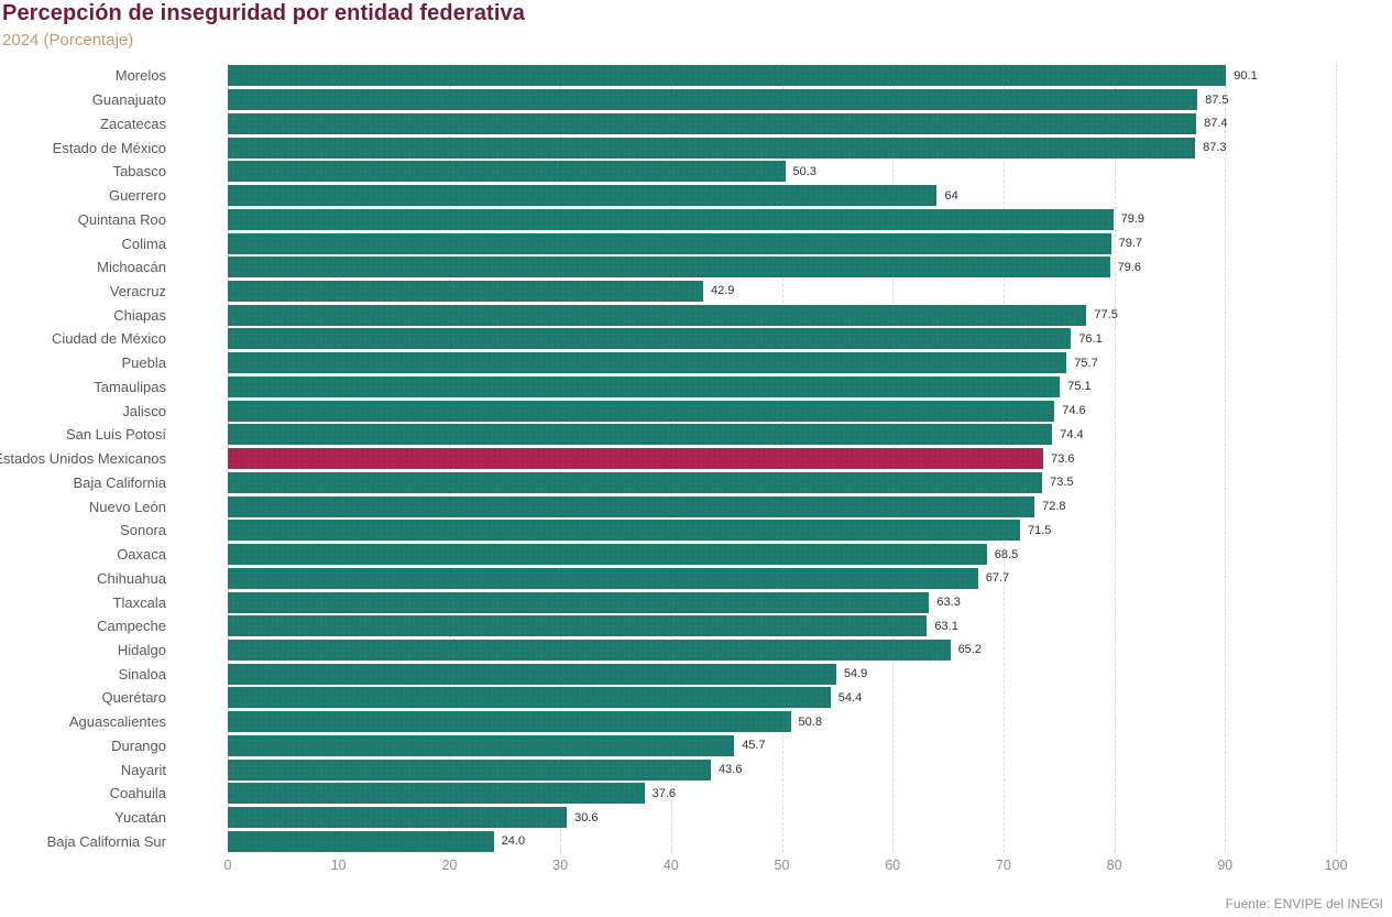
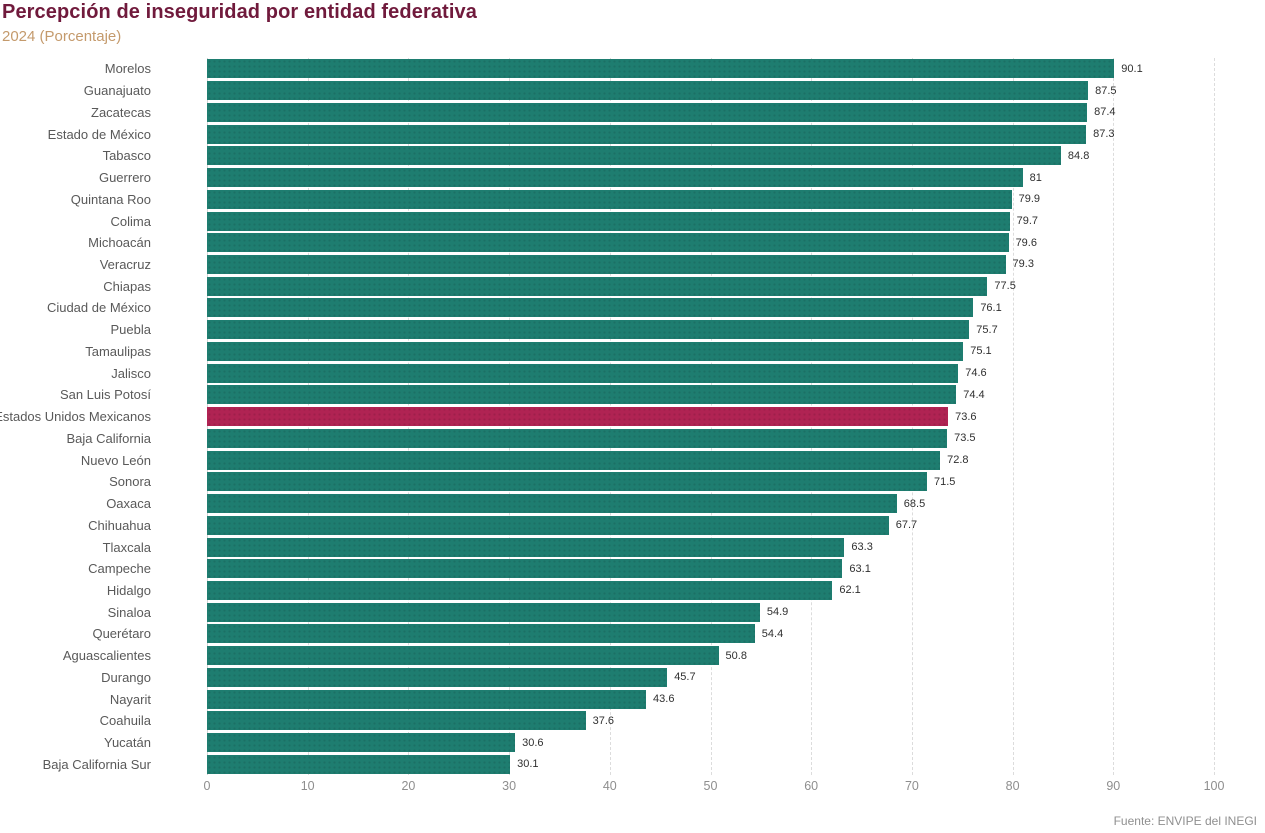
Tabasco: 50.3 -> 84.8
Guerrero: 64 -> 81
Veracruz: 42.9 -> 79.3
Hidalgo: 65.2 -> 62.1
Baja California Sur: 24.0 -> 30.1
